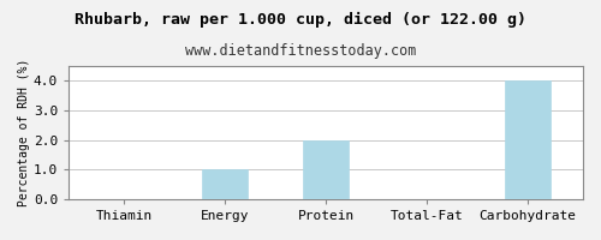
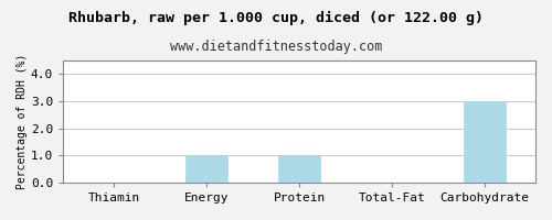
Protein: 2 -> 1
Carbohydrate: 4 -> 3
